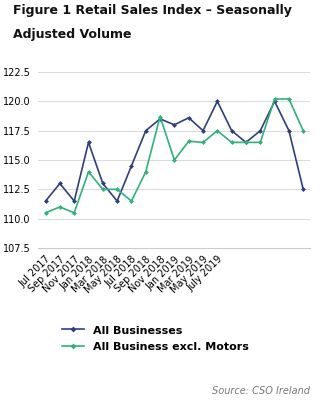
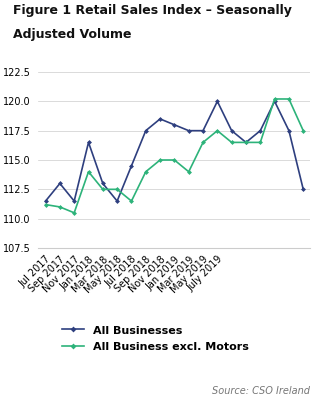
All Business excl. Motors/Jul 2017: 110.5 -> 111.2
All Business excl. Motors/Nov 2018: 118.7 -> 115.0
All Businesses/Mar 2019: 118.6 -> 117.5
All Business excl. Motors/Mar 2019: 116.6 -> 114.0
